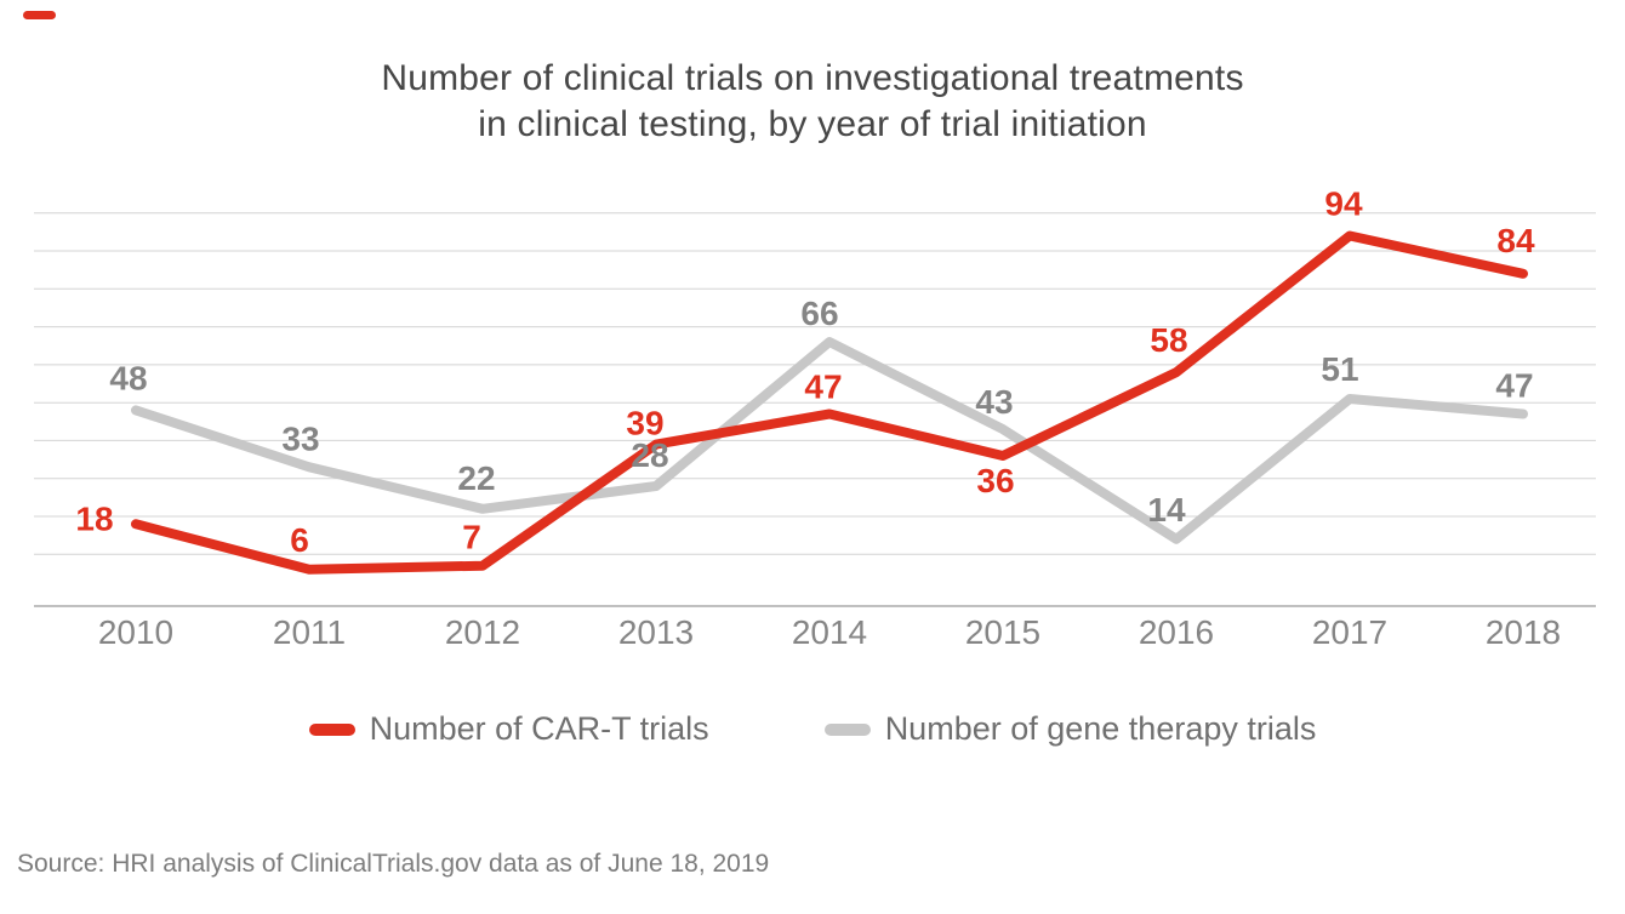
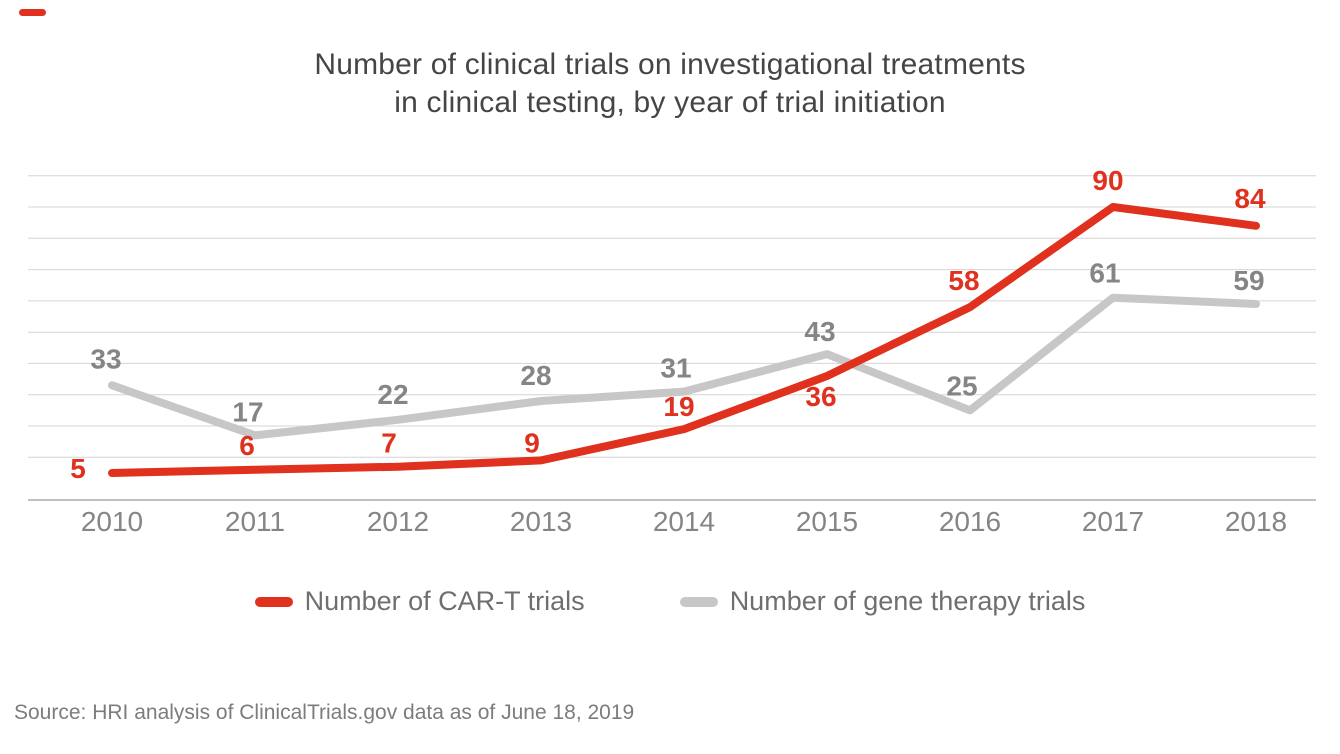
Number of CAR-T trials/2010: 18 -> 5
Number of gene therapy trials/2010: 48 -> 33
Number of gene therapy trials/2011: 33 -> 17
Number of CAR-T trials/2013: 39 -> 9
Number of CAR-T trials/2014: 47 -> 19
Number of gene therapy trials/2014: 66 -> 31
Number of gene therapy trials/2016: 14 -> 25
Number of CAR-T trials/2017: 94 -> 90
Number of gene therapy trials/2017: 51 -> 61
Number of gene therapy trials/2018: 47 -> 59
